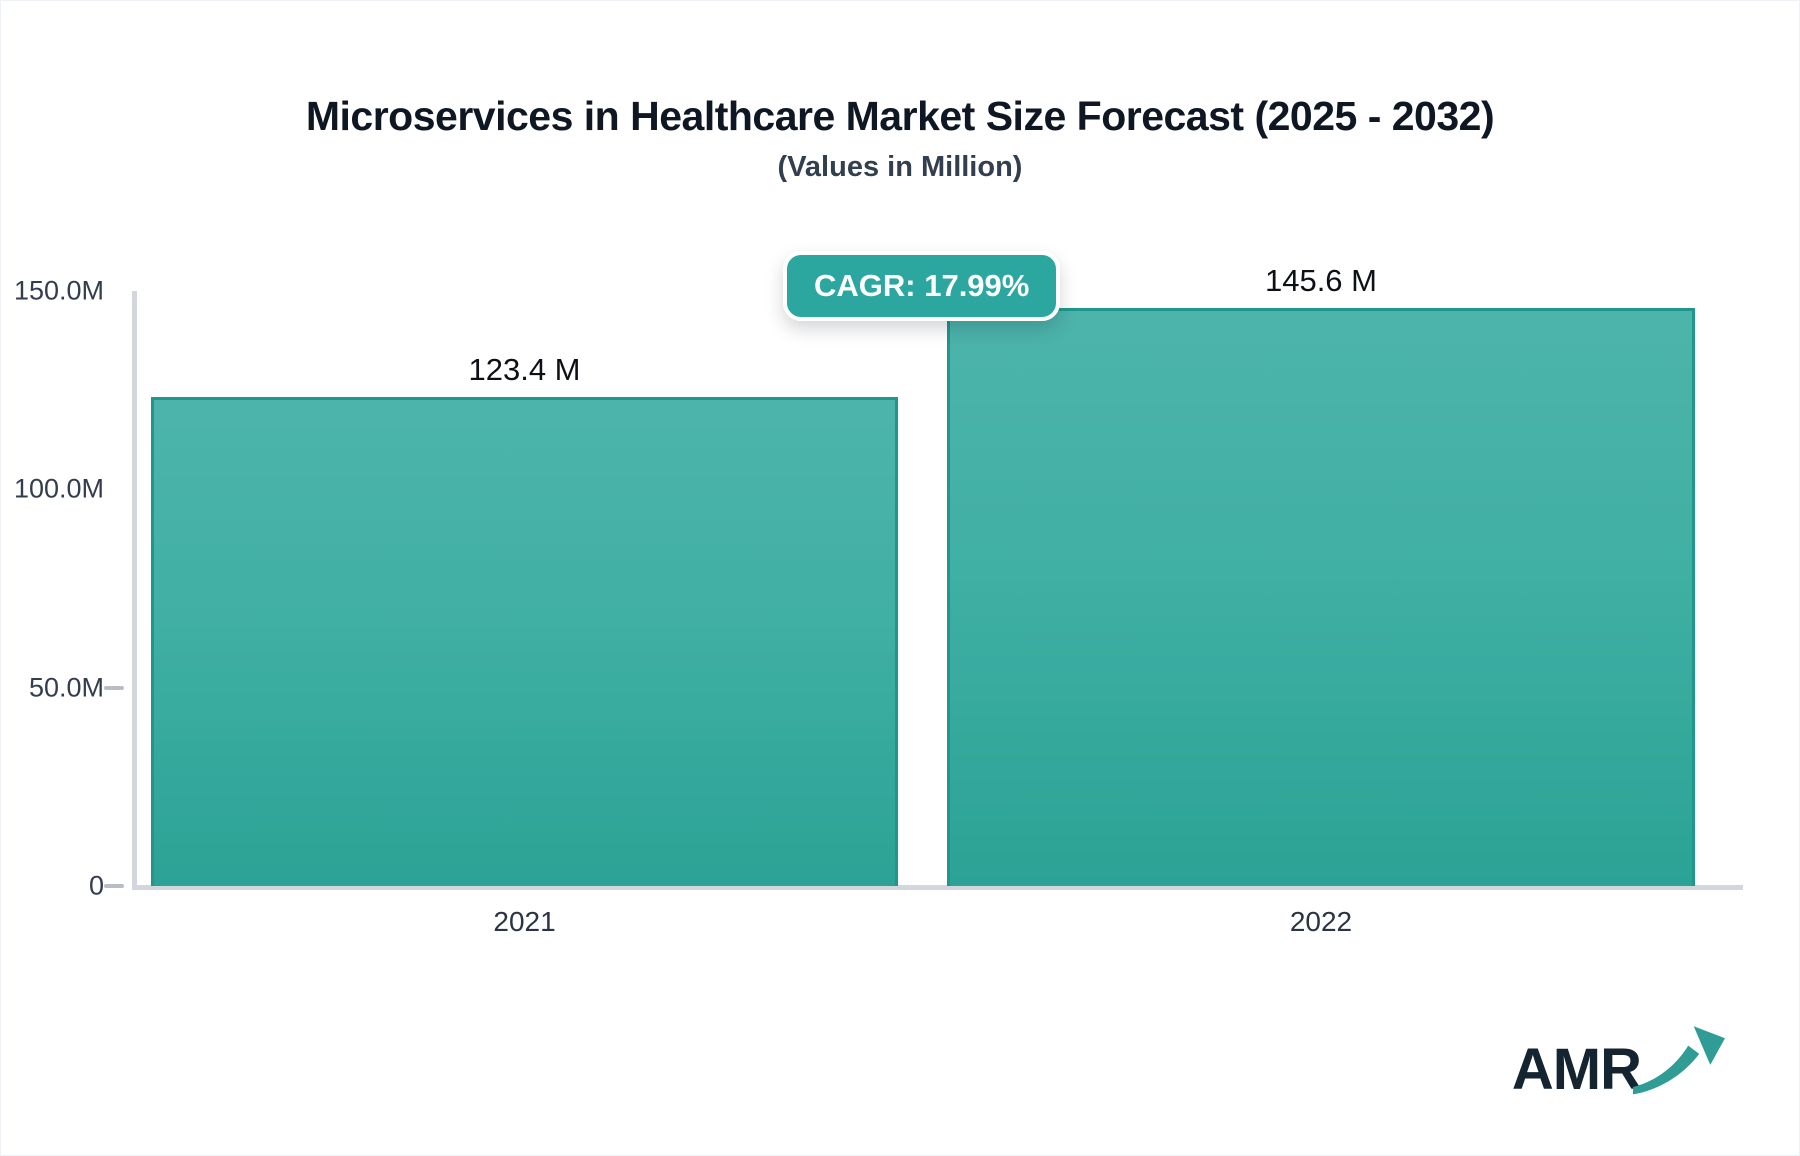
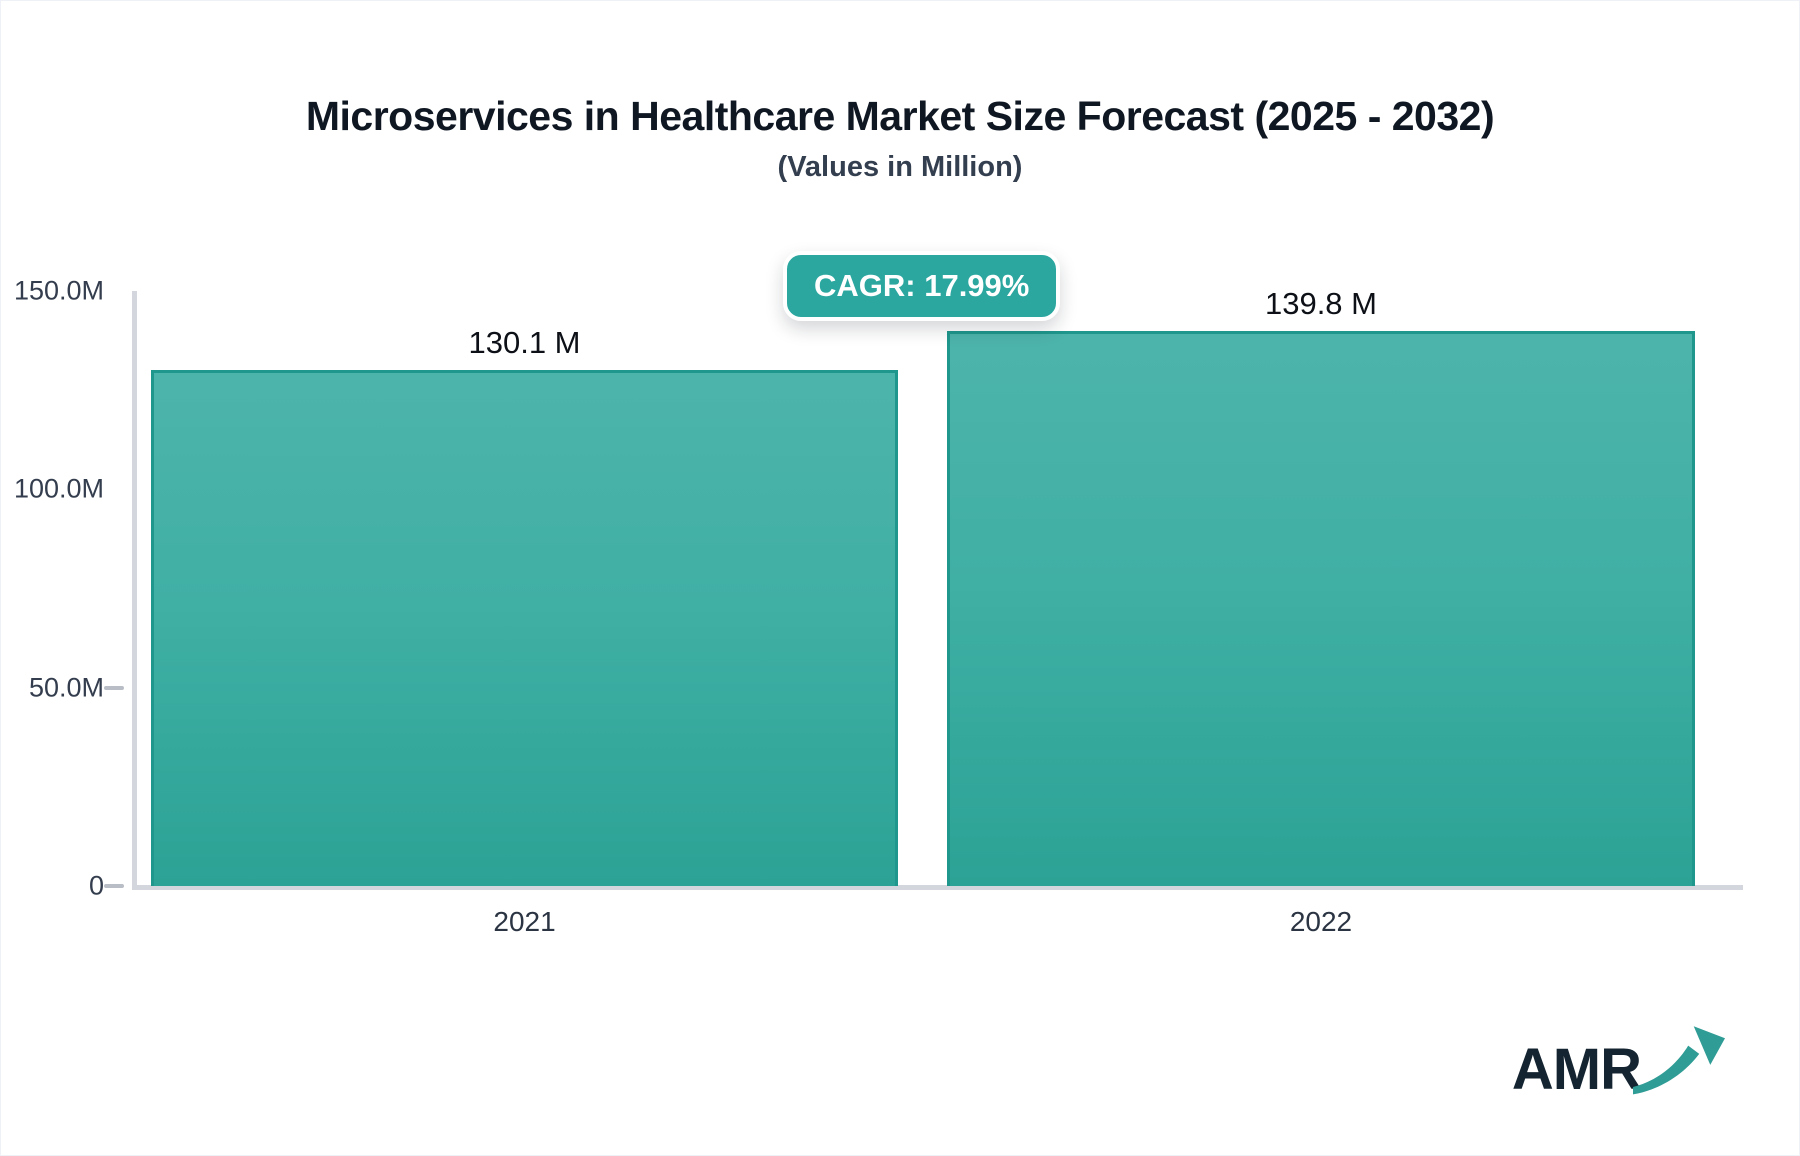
2021: 123.4 -> 130.1
2022: 145.6 -> 139.8
